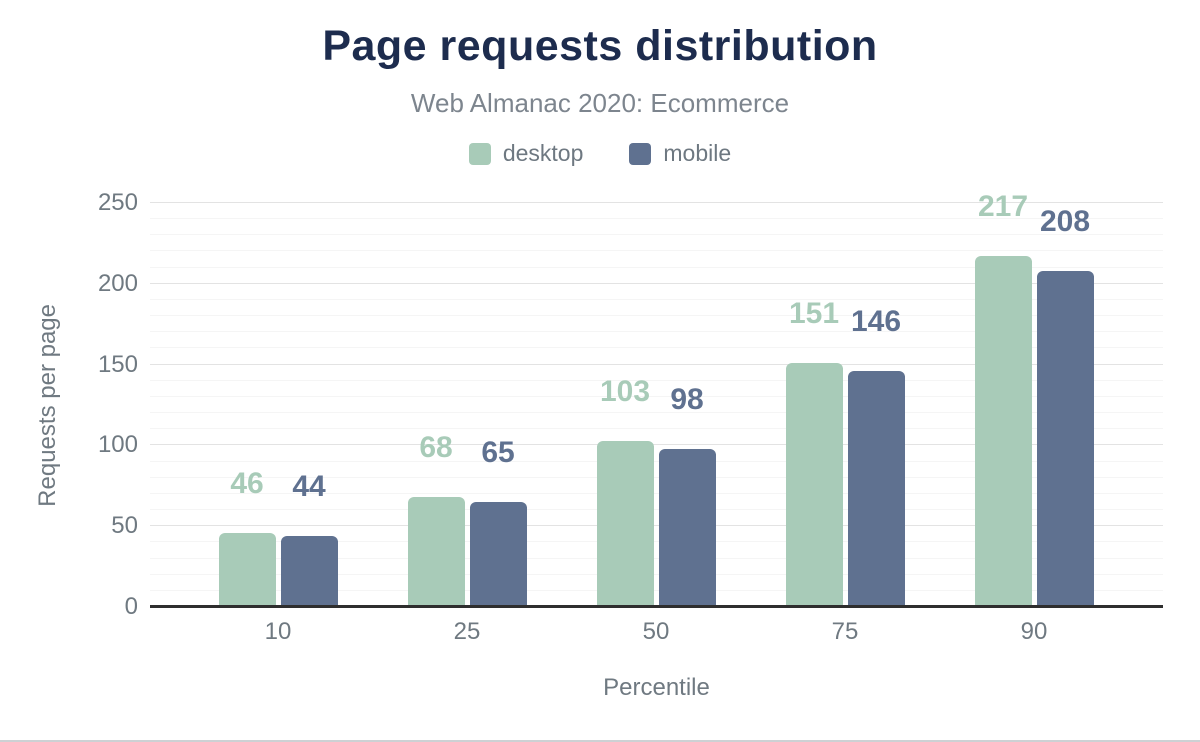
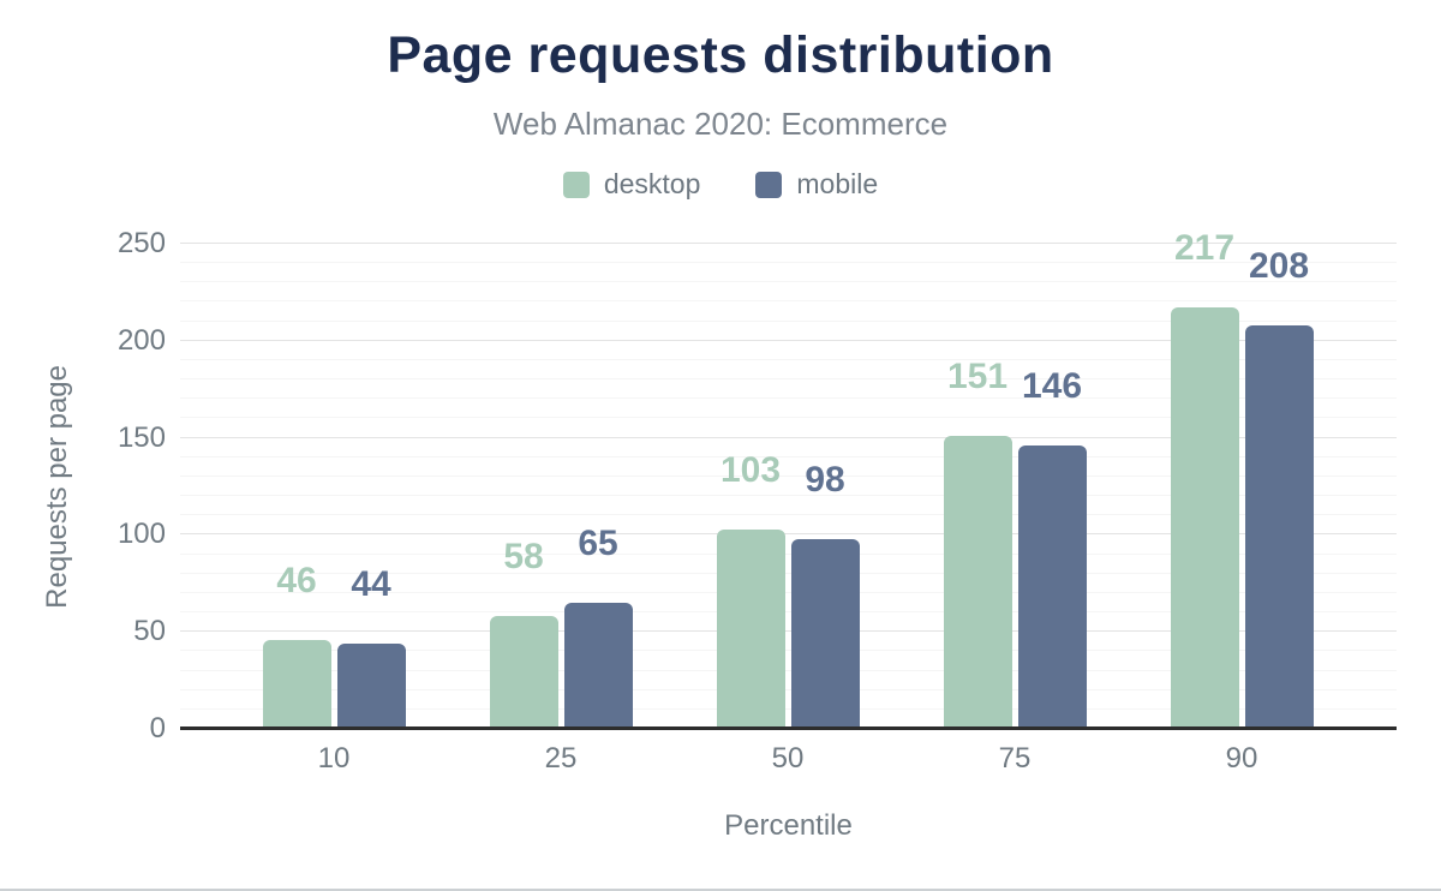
desktop/25: 68 -> 58
